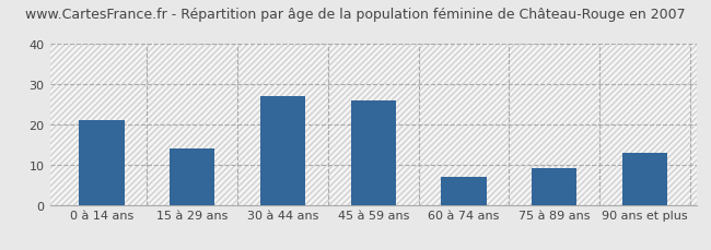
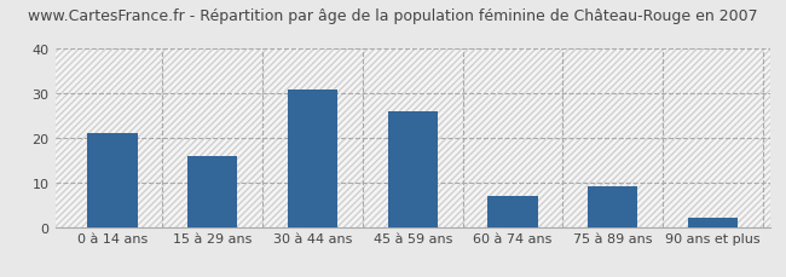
15 à 29 ans: 14 -> 16
30 à 44 ans: 27 -> 31
90 ans et plus: 13 -> 2
